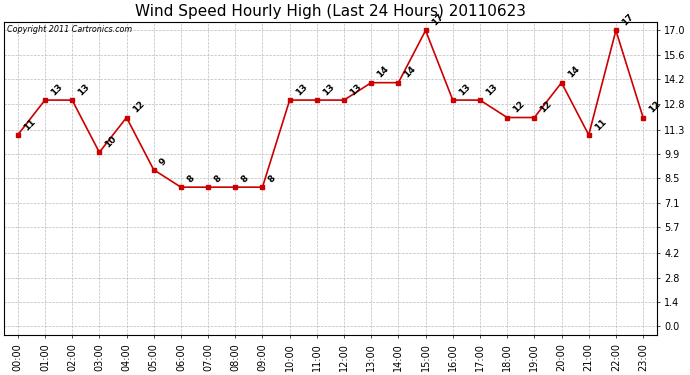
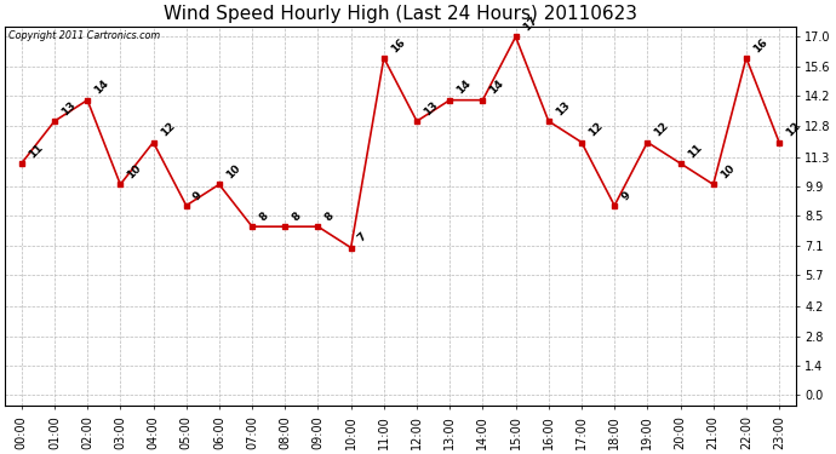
02:00: 13 -> 14
06:00: 8 -> 10
10:00: 13 -> 7
11:00: 13 -> 16
17:00: 13 -> 12
18:00: 12 -> 9
20:00: 14 -> 11
21:00: 11 -> 10
22:00: 17 -> 16
